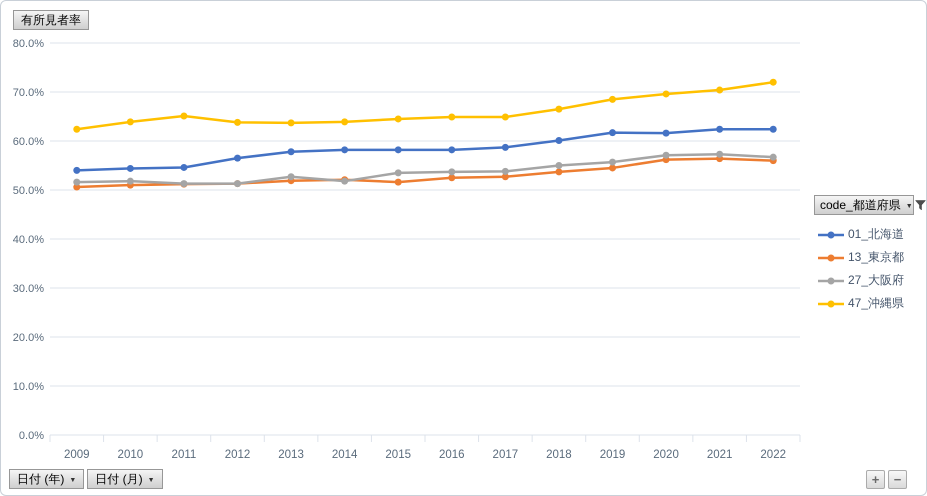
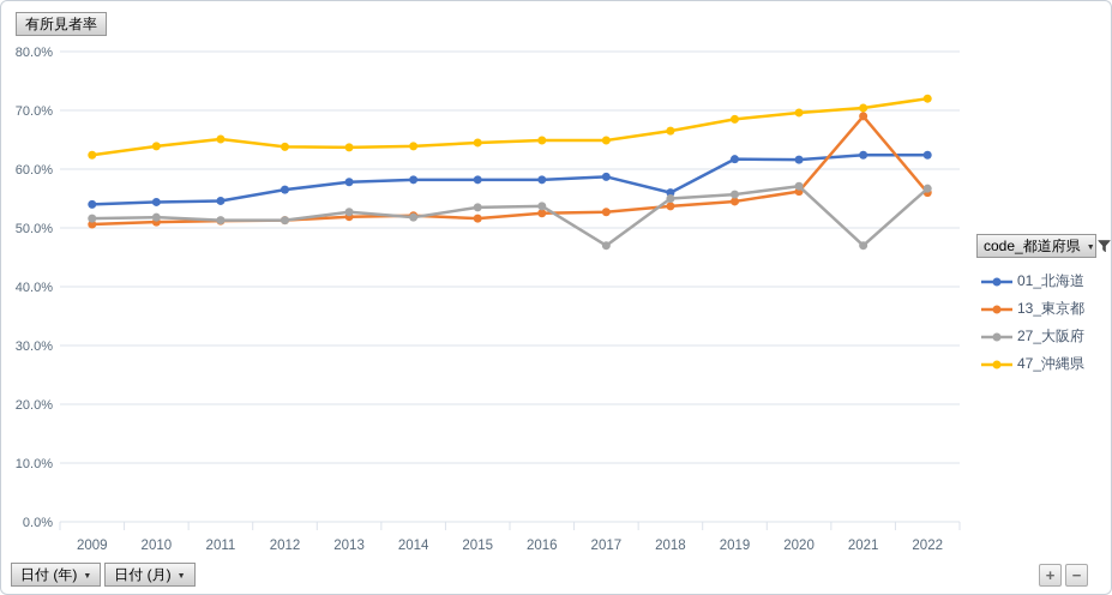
27_大阪府/2017: 54% -> 47%
01_北海道/2018: 60% -> 56%
13_東京都/2021: 56% -> 69%
27_大阪府/2021: 57% -> 47%
